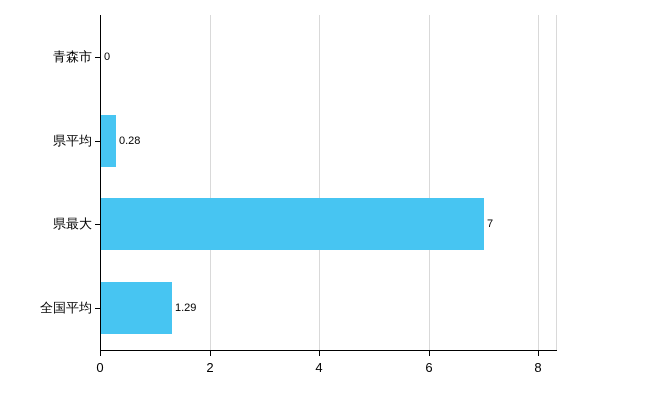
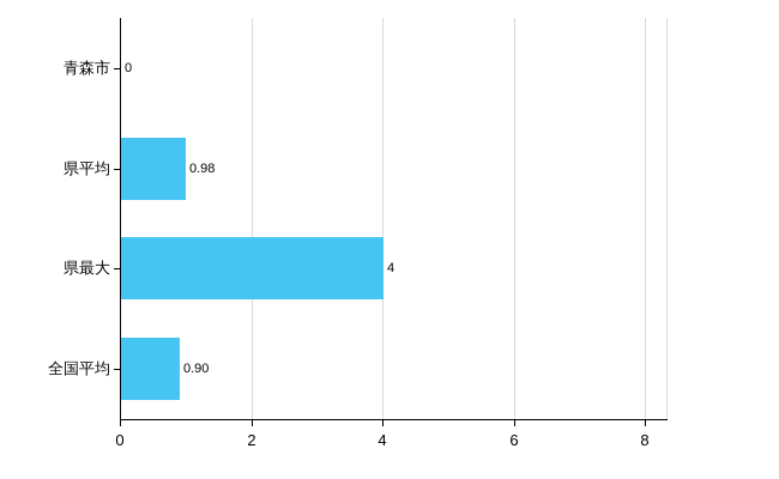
県平均: 0.28 -> 0.98
県最大: 7 -> 4
全国平均: 1.29 -> 0.90
